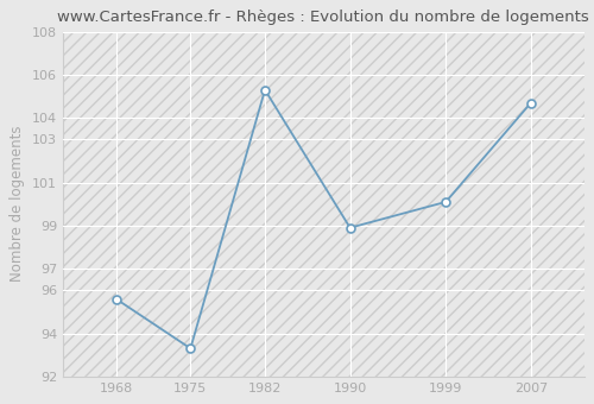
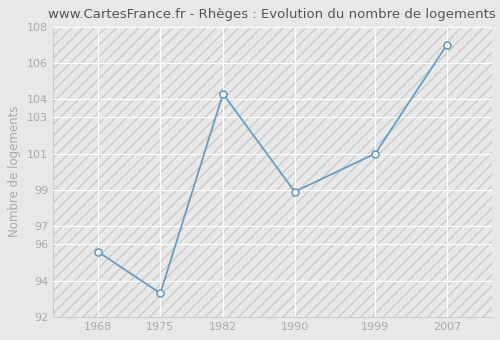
1982: 105.3 -> 104.3
1999: 100.1 -> 101.0
2007: 104.7 -> 107.0
